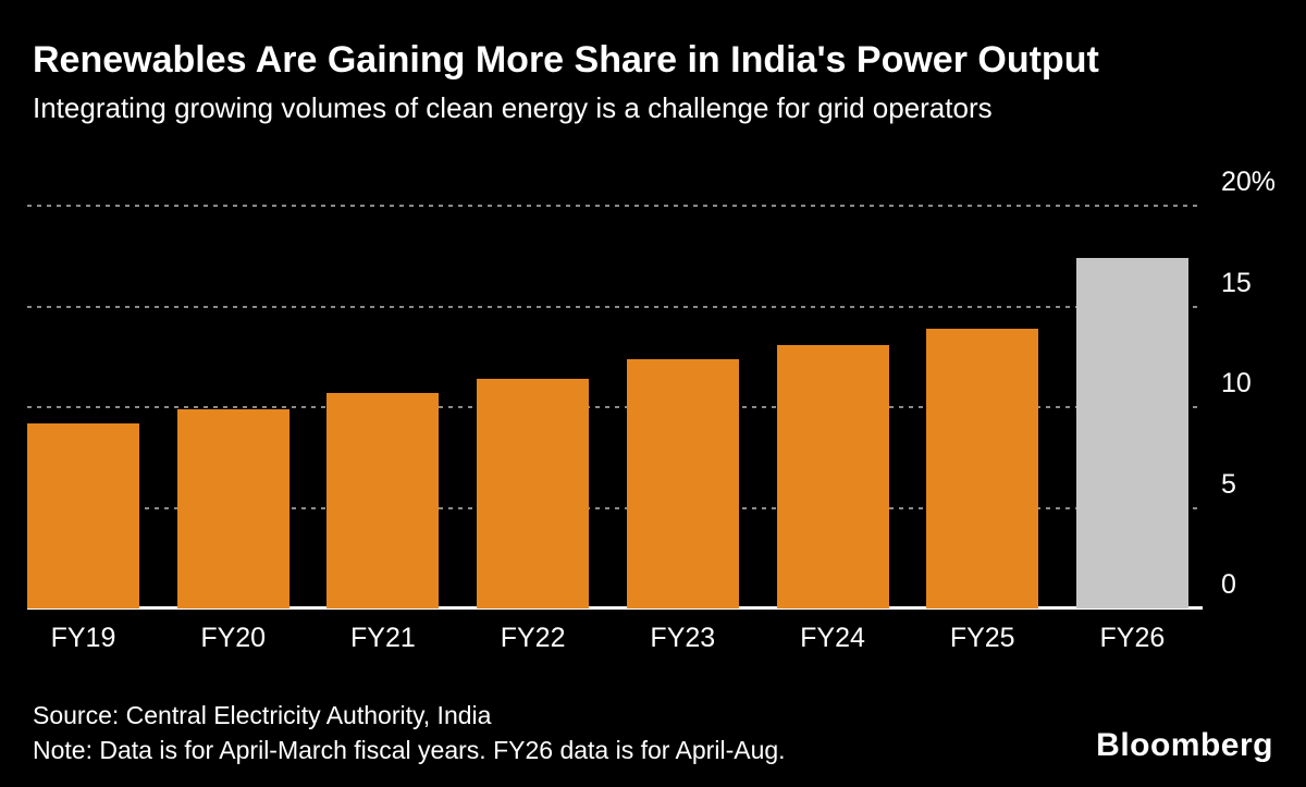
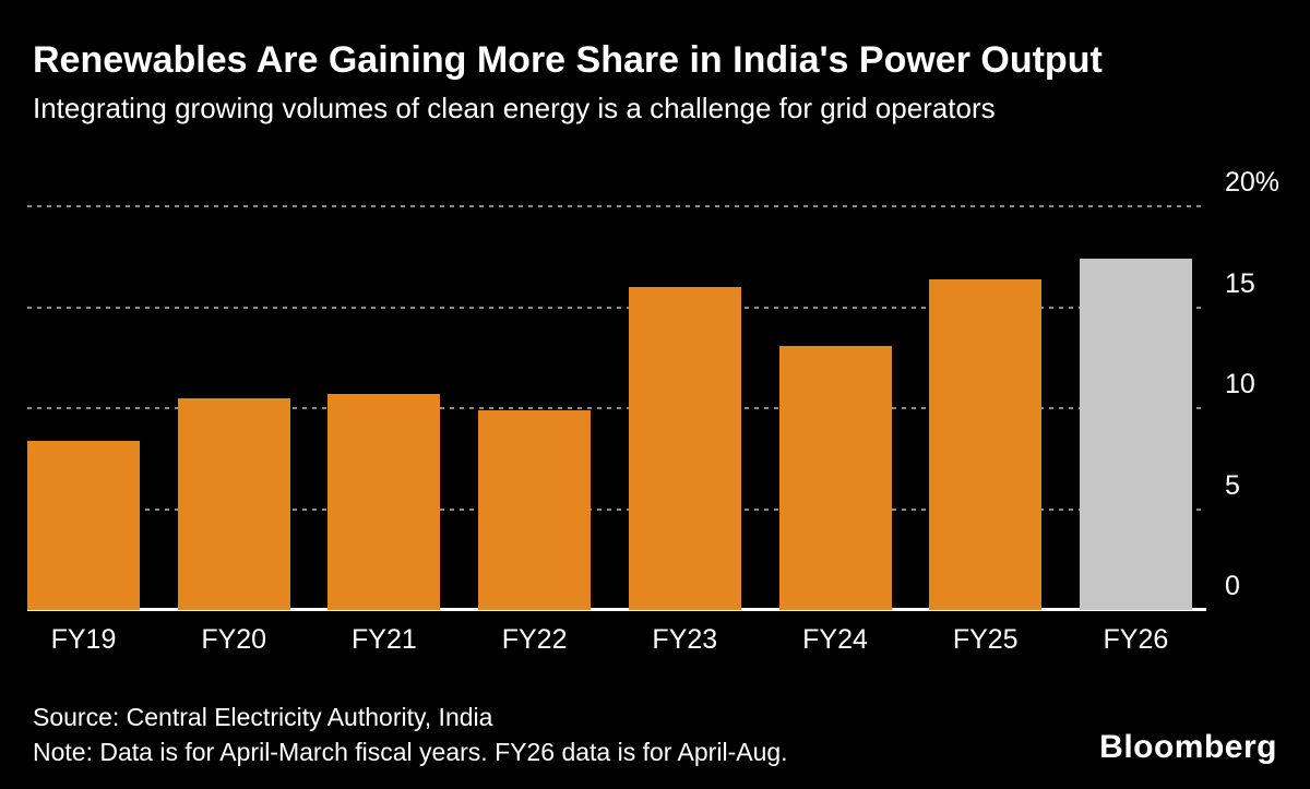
FY19: 9.2% -> 8.4%
FY20: 9.9% -> 10.5%
FY22: 11.4% -> 9.9%
FY23: 12.4% -> 16.0%
FY25: 13.9% -> 16.4%
